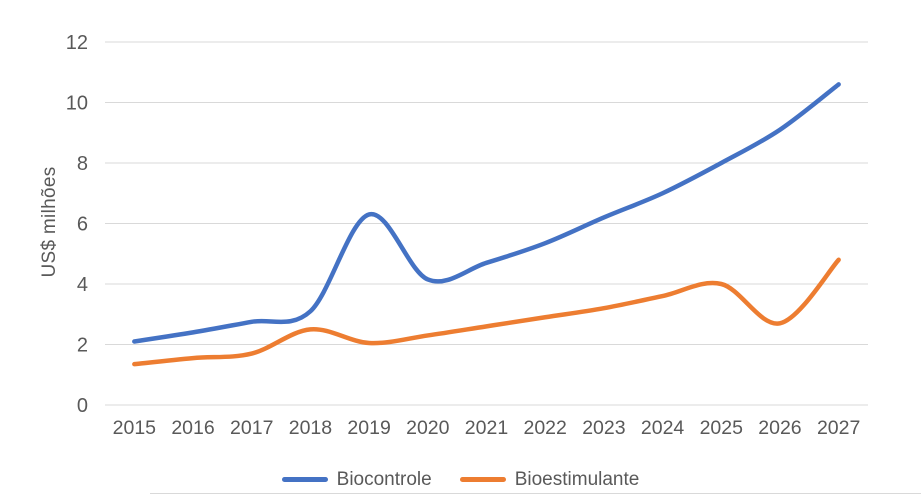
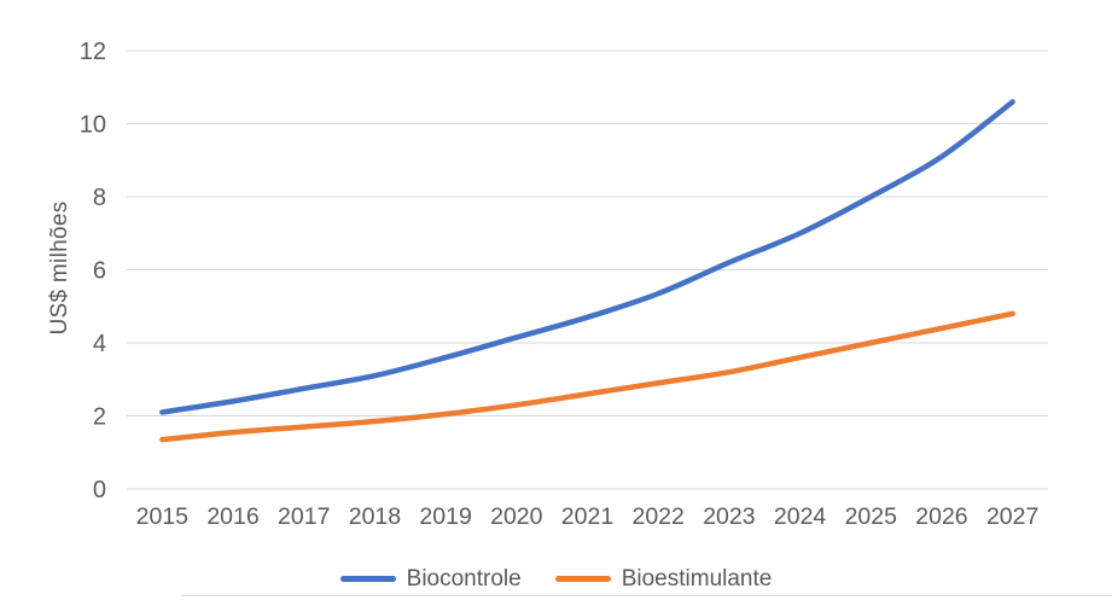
Bioestimulante/2018: 2.5 -> 1.9
Biocontrole/2019: 6.3 -> 3.6
Bioestimulante/2026: 2.7 -> 4.4
